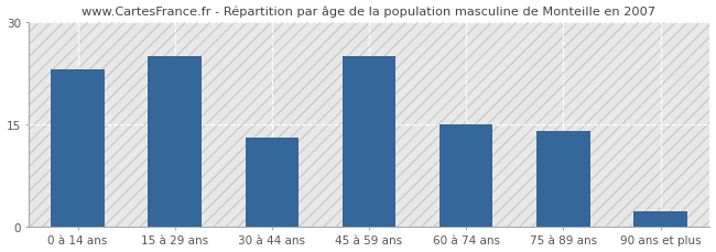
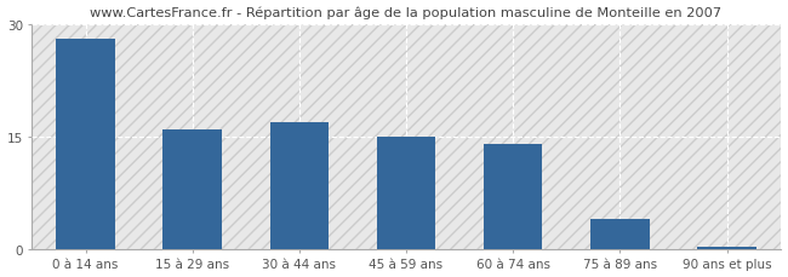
0 à 14 ans: 23.0 -> 28.0
15 à 29 ans: 25.0 -> 16.0
30 à 44 ans: 13.0 -> 17.0
45 à 59 ans: 25.0 -> 15.0
60 à 74 ans: 15.0 -> 14.0
75 à 89 ans: 14.0 -> 4.0
90 ans et plus: 2.2 -> 0.3
